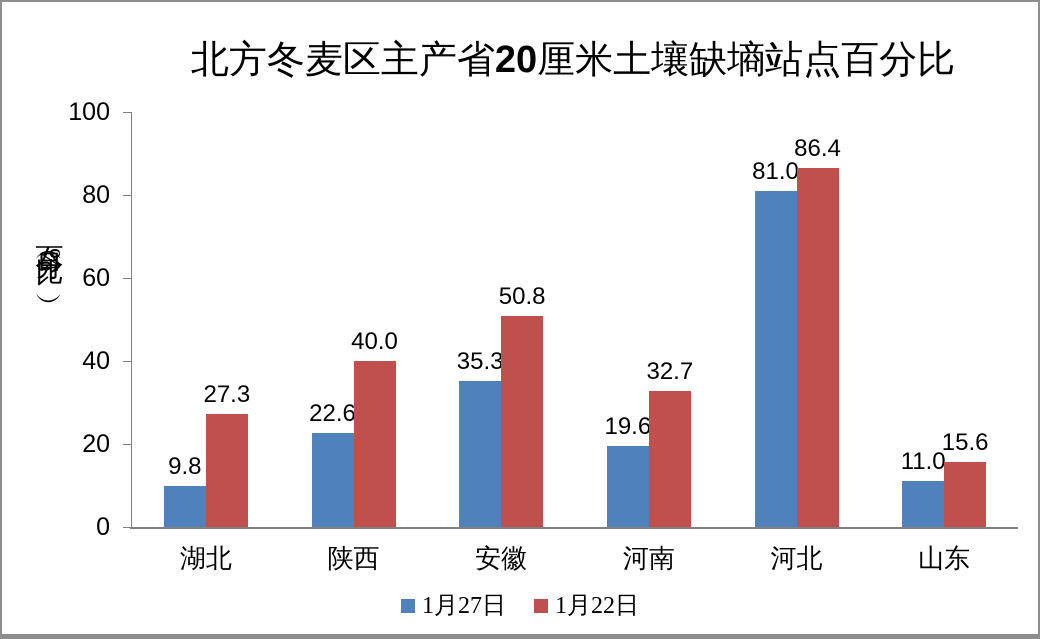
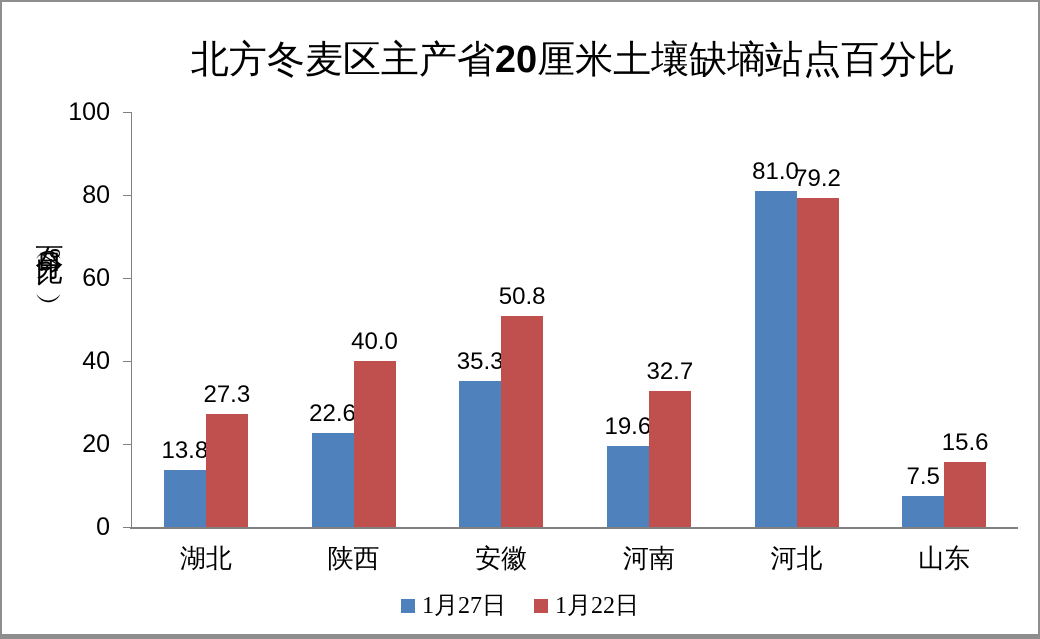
1月27日/湖北: 9.8 -> 13.8
1月22日/河北: 86.4 -> 79.2
1月27日/山东: 11.0 -> 7.5
